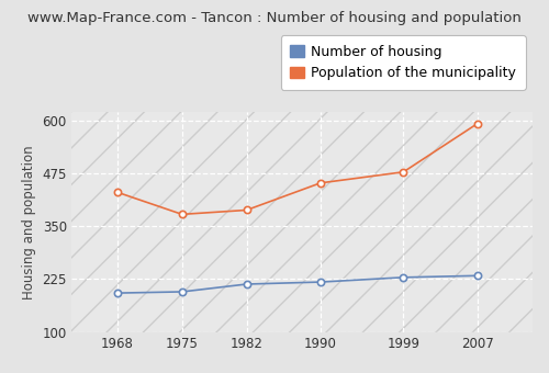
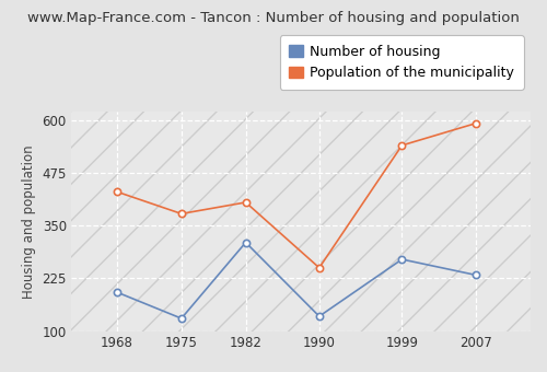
Number of housing/1975: 195 -> 130
Number of housing/1982: 213 -> 310
Population of the municipality/1982: 388 -> 405
Number of housing/1990: 218 -> 135
Population of the municipality/1990: 452 -> 250
Number of housing/1999: 229 -> 270
Population of the municipality/1999: 478 -> 540
